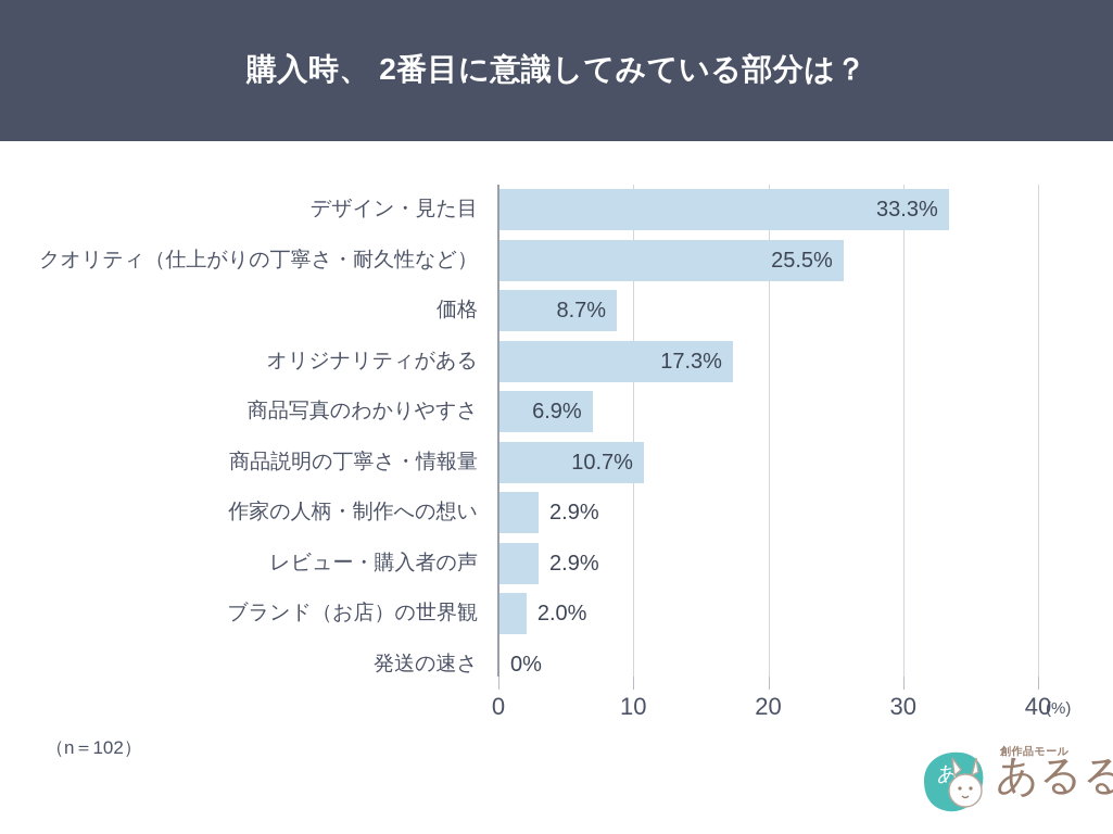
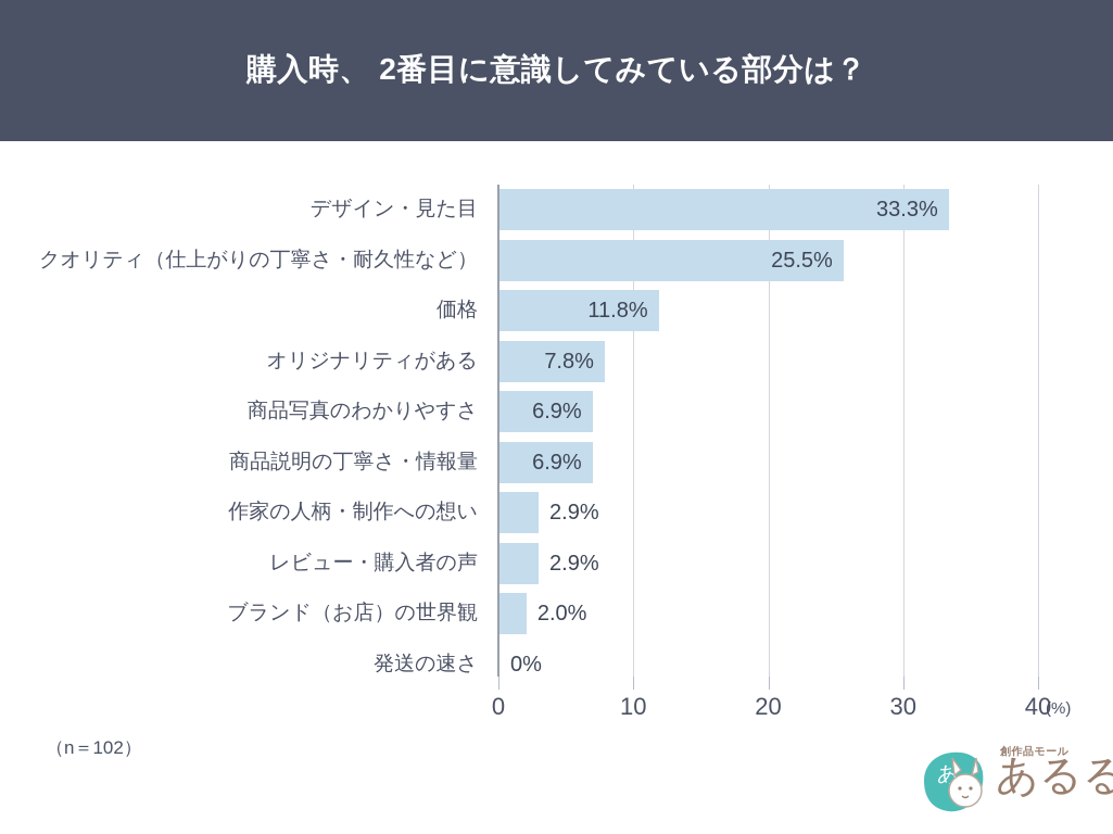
価格: 8.7% -> 11.8%
オリジナリティがある: 17.3% -> 7.8%
商品説明の丁寧さ・情報量: 10.7% -> 6.9%
